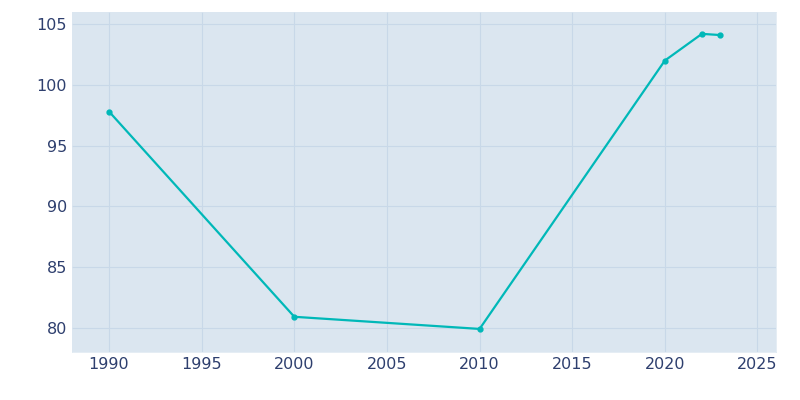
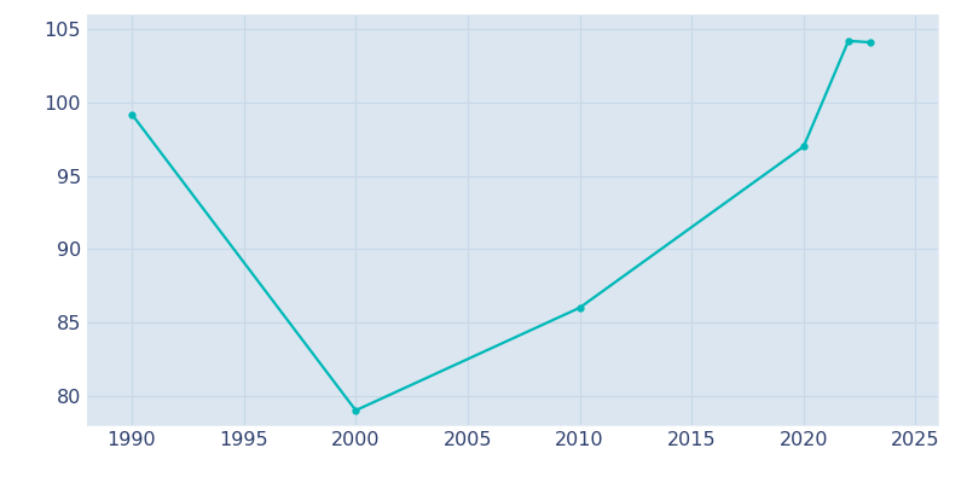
1990: 97.8 -> 99.2
2000: 80.9 -> 79.0
2010: 79.9 -> 86.0
2020: 102.0 -> 97.0
